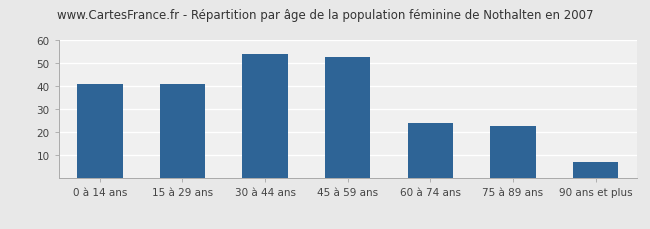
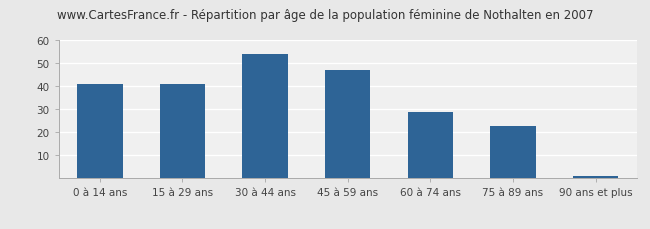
45 à 59 ans: 53 -> 47
60 à 74 ans: 24 -> 29
90 ans et plus: 7 -> 1
